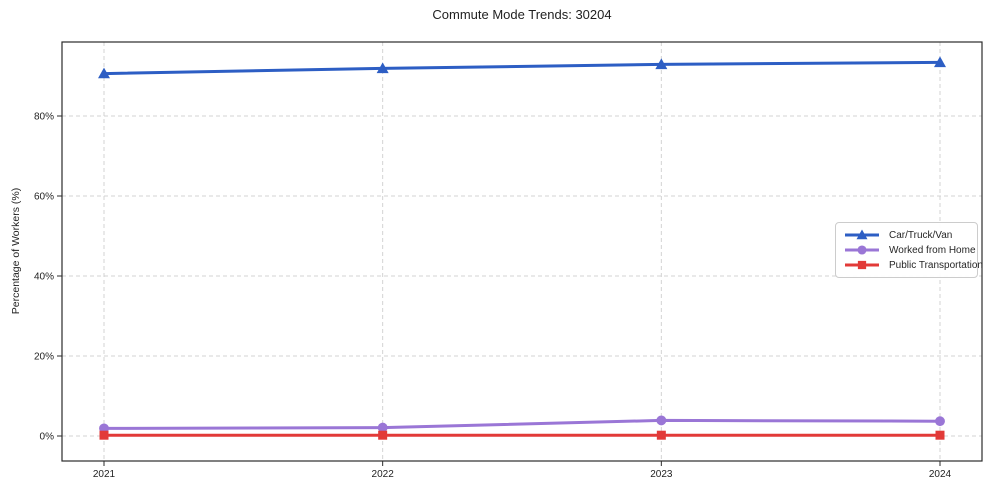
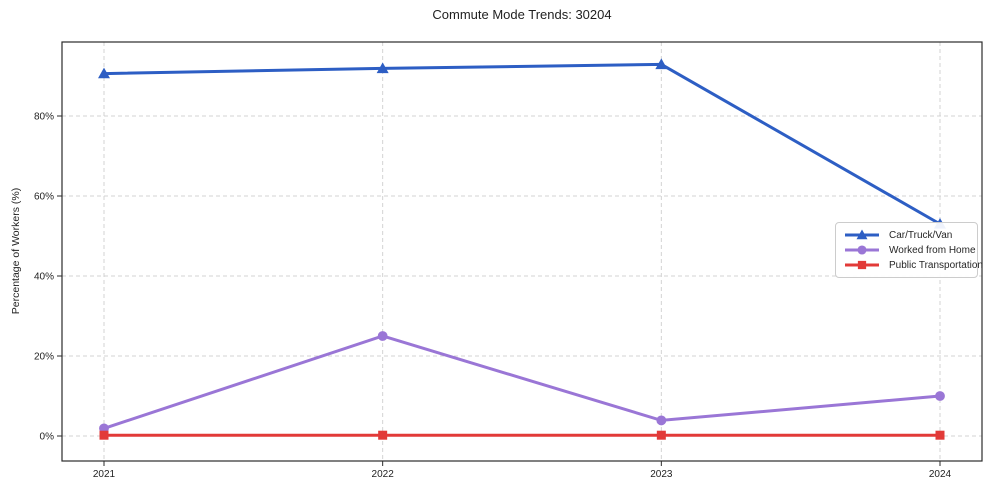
Worked from Home/2022: 2% -> 25%
Car/Truck/Van/2024: 93% -> 53%
Worked from Home/2024: 4% -> 10%
